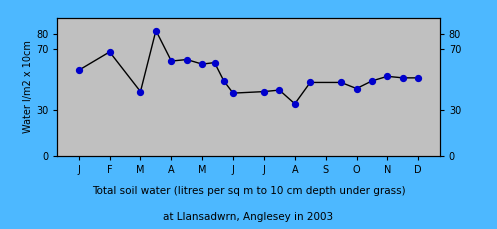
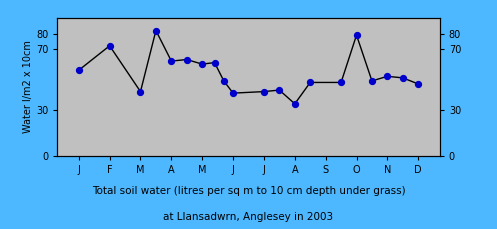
F: 68 -> 72
O: 44 -> 79
D: 51 -> 47
